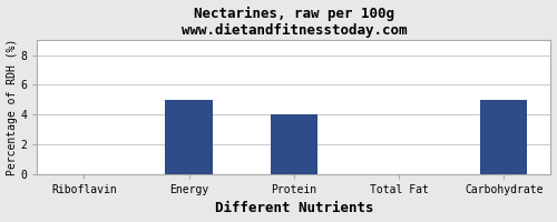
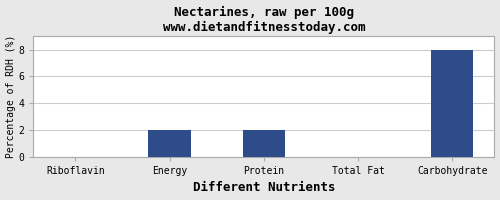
Energy: 5 -> 2
Protein: 4 -> 2
Carbohydrate: 5 -> 8
